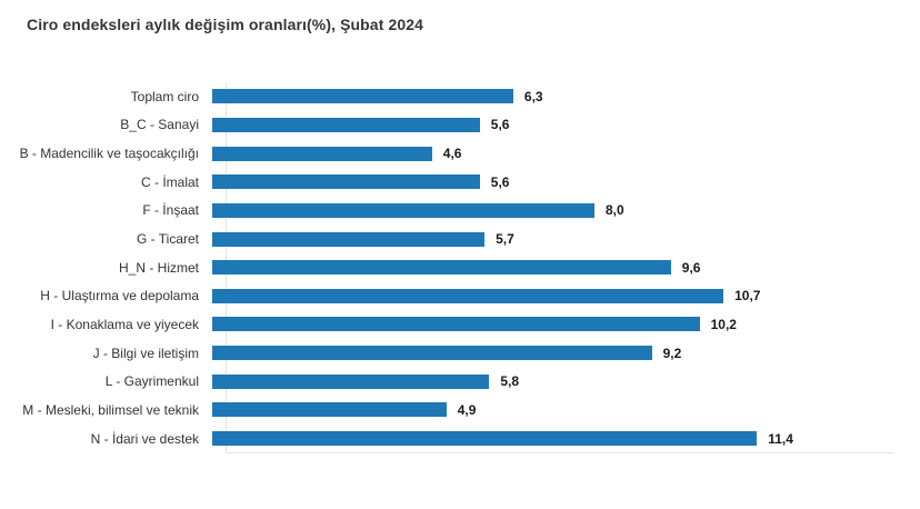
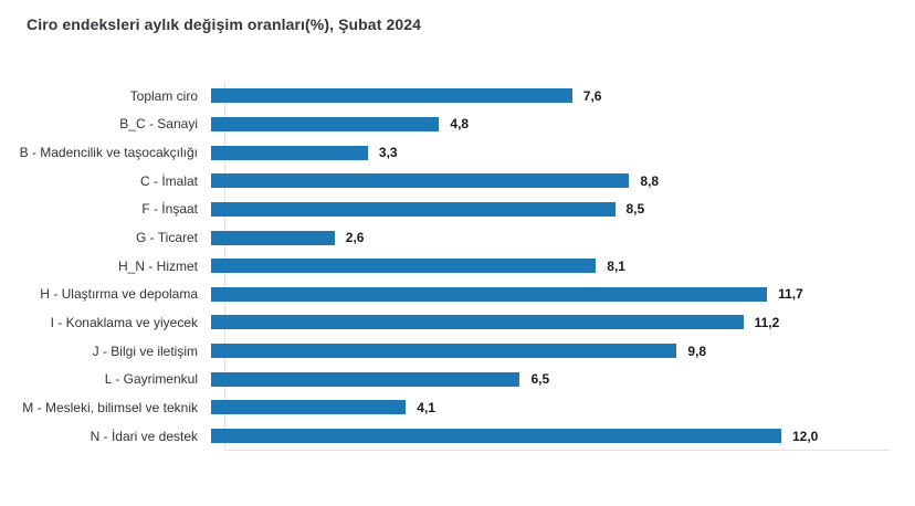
Toplam ciro: 6,3 -> 7,6
B_C - Sanayi: 5,6 -> 4,8
B - Madencilik ve taşocakçılığı: 4,6 -> 3,3
C - İmalat: 5,6 -> 8,8
F - İnşaat: 8,0 -> 8,5
G - Ticaret: 5,7 -> 2,6
H_N - Hizmet: 9,6 -> 8,1
H - Ulaştırma ve depolama: 10,7 -> 11,7
I - Konaklama ve yiyecek: 10,2 -> 11,2
J - Bilgi ve iletişim: 9,2 -> 9,8
L - Gayrimenkul: 5,8 -> 6,5
M - Mesleki, bilimsel ve teknik: 4,9 -> 4,1
N - İdari ve destek: 11,4 -> 12,0
